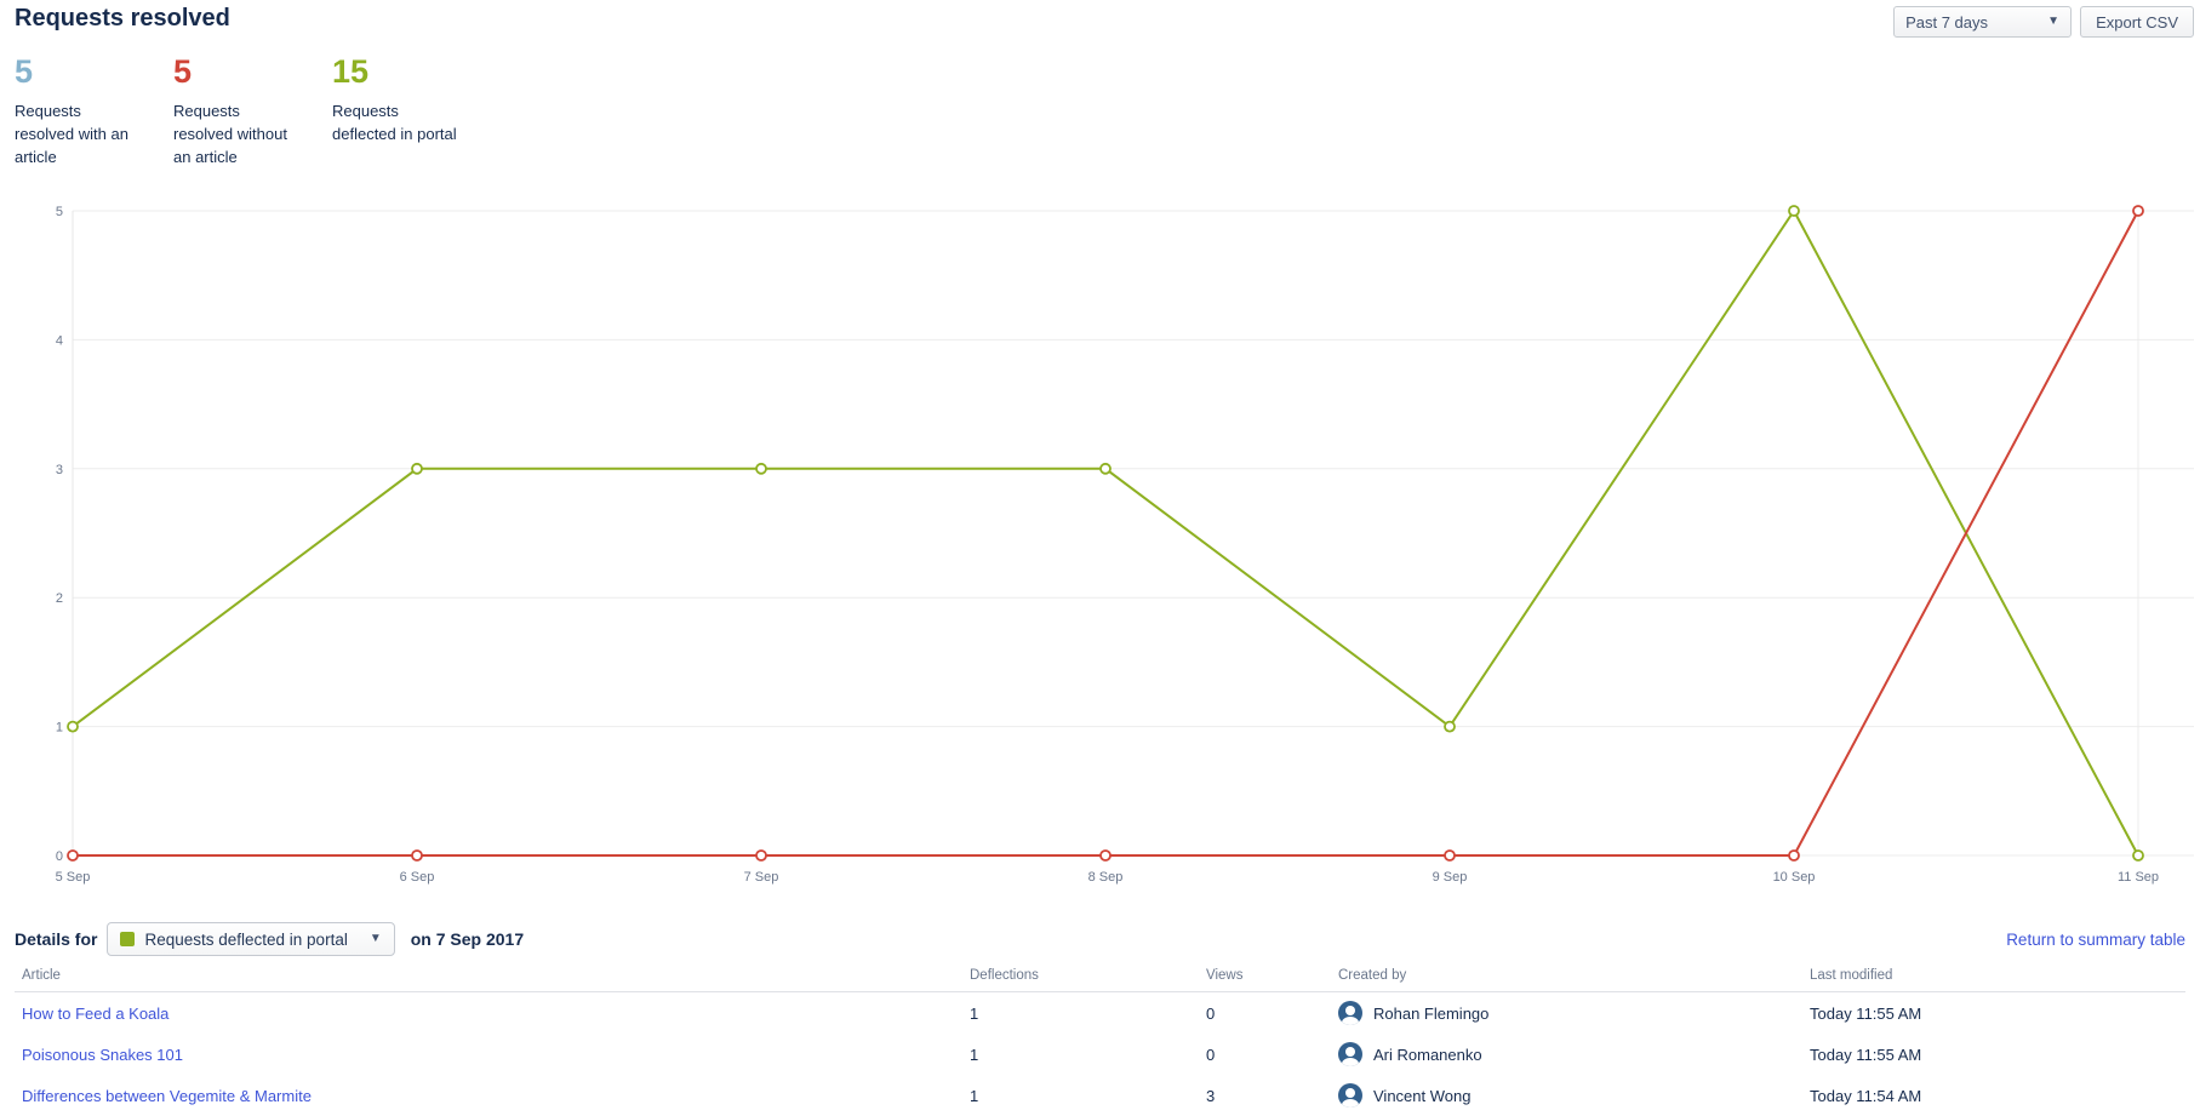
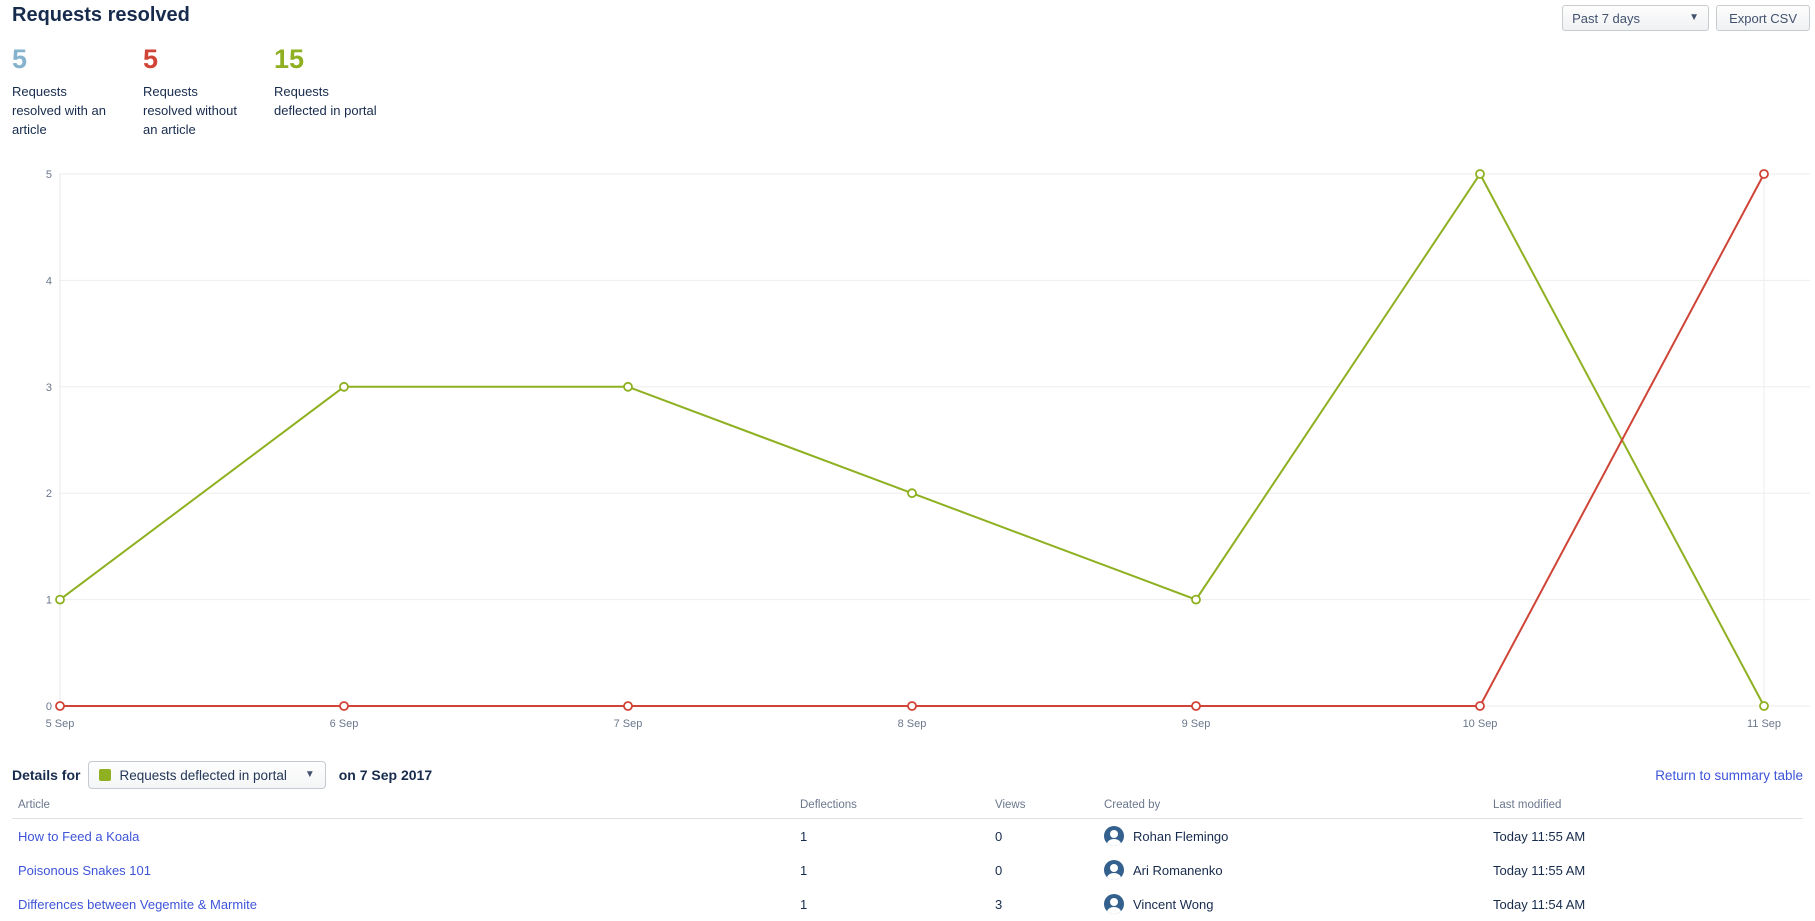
Requests deflected in portal/8 Sep: 3 -> 2
